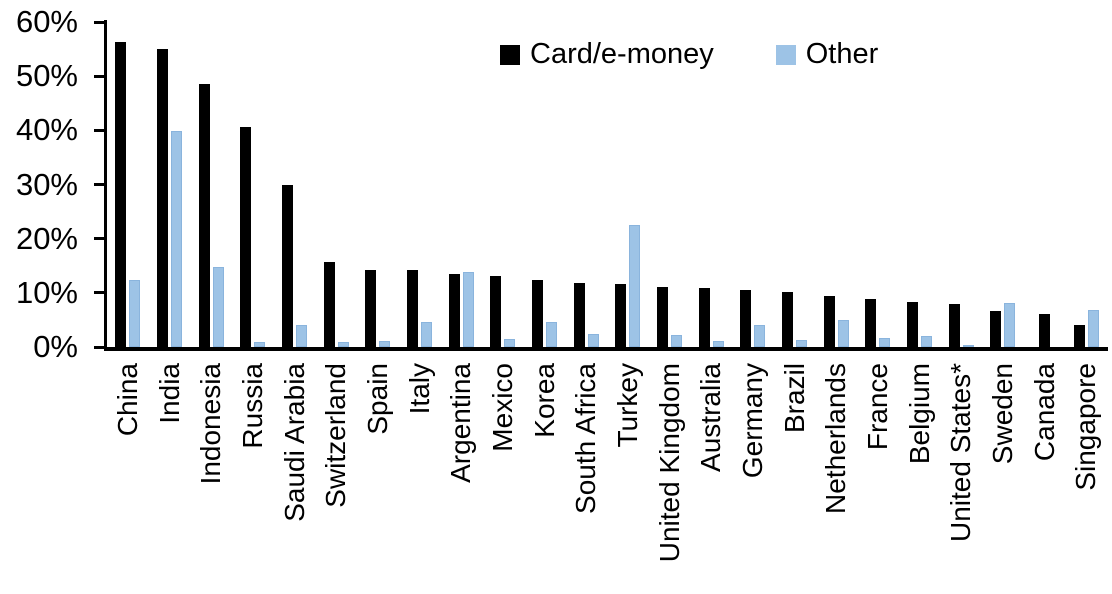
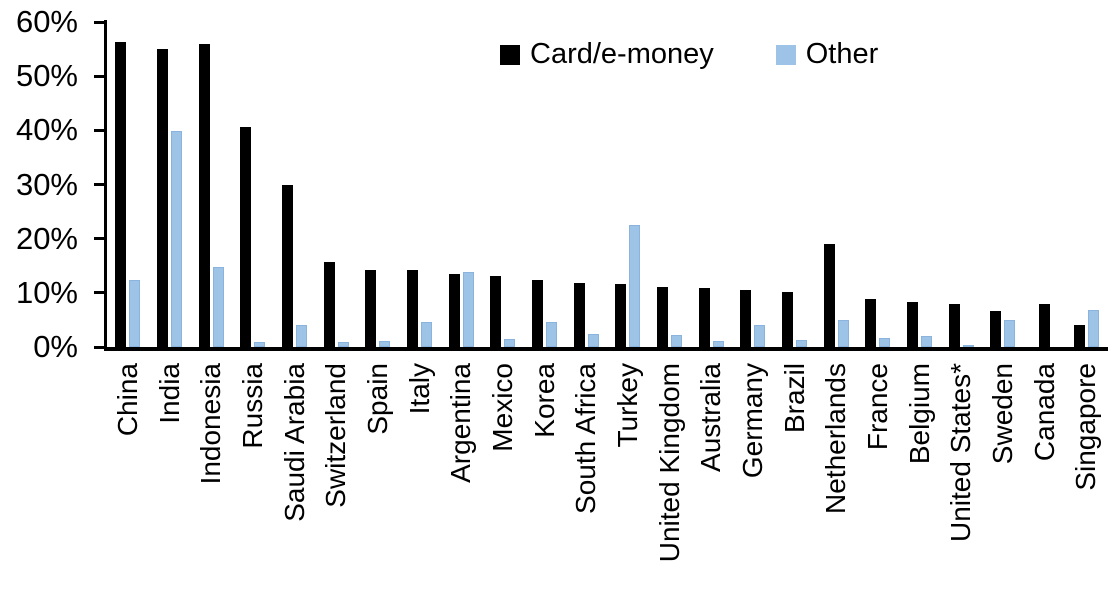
Card/e-money/Indonesia: 48% -> 56%
Card/e-money/Netherlands: 9% -> 19%
Other/Sweden: 8% -> 5%
Card/e-money/Canada: 6% -> 8%
